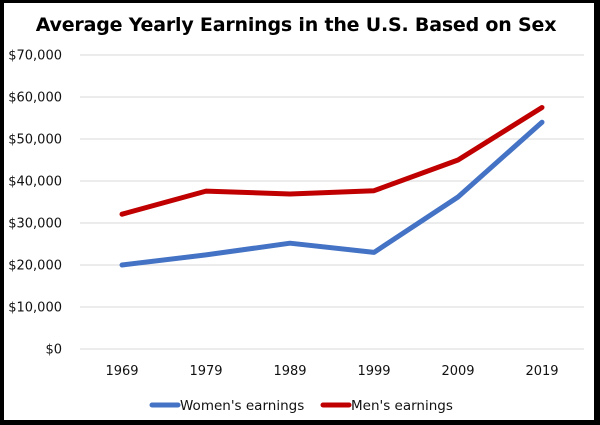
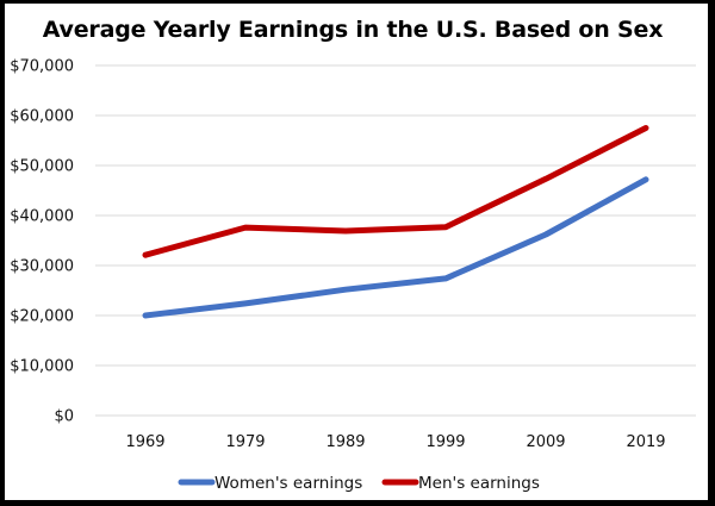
Women's earnings/1999: $23000 -> $27000
Men's earnings/2009: $45000 -> $47000
Women's earnings/2019: $54000 -> $47000
